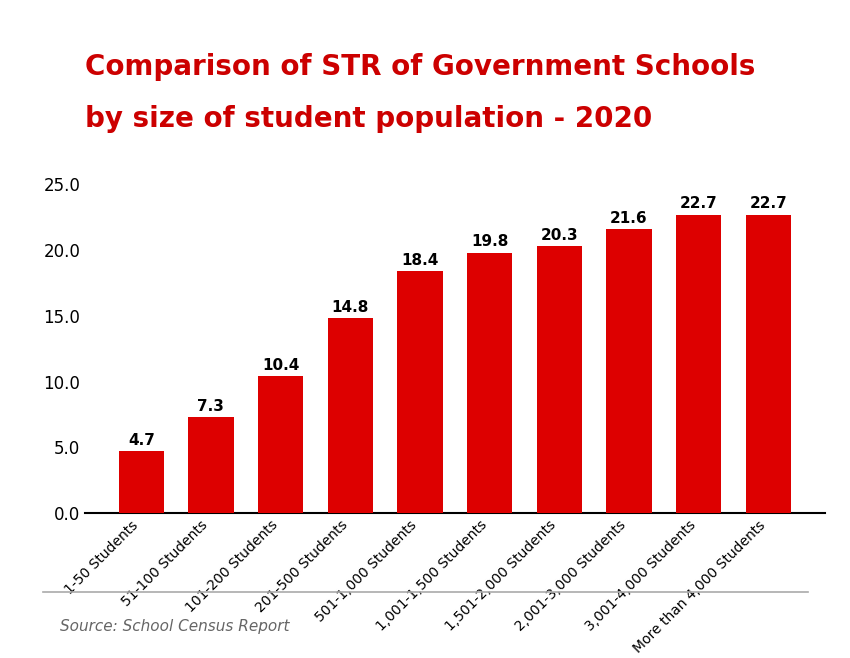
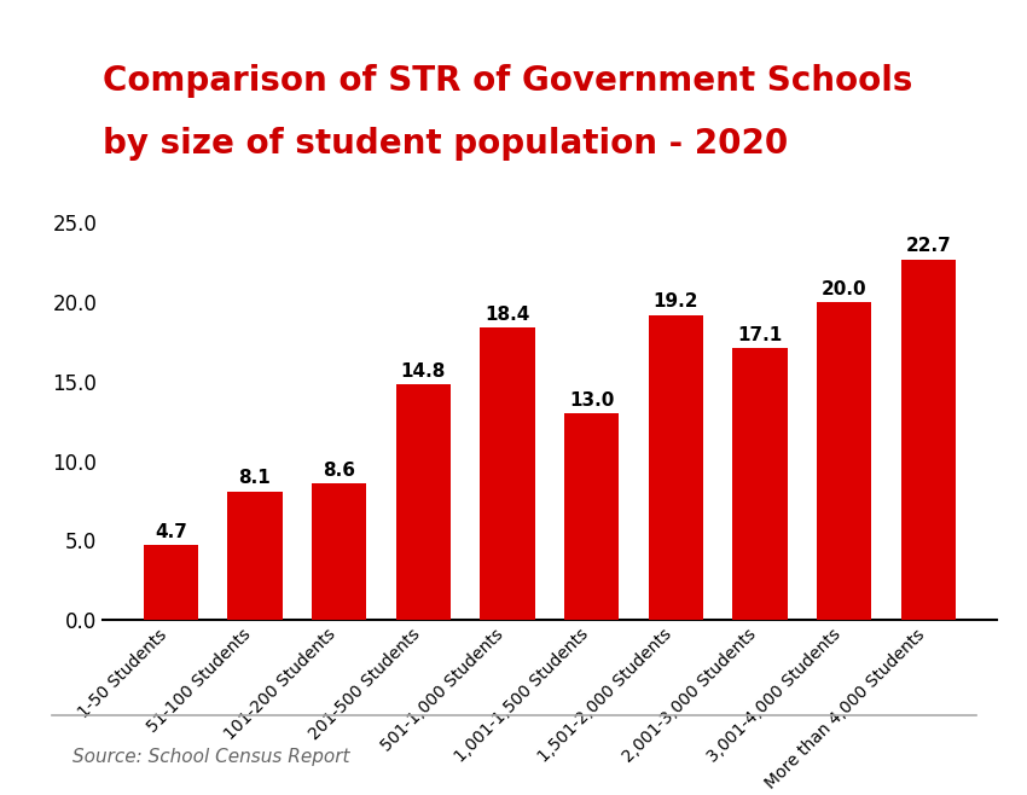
51-100 Students: 7.3 -> 8.1
101-200 Students: 10.4 -> 8.6
1,001-1,500 Students: 19.8 -> 13.0
1,501-2,000 Students: 20.3 -> 19.2
2,001-3,000 Students: 21.6 -> 17.1
3,001-4,000 Students: 22.7 -> 20.0
